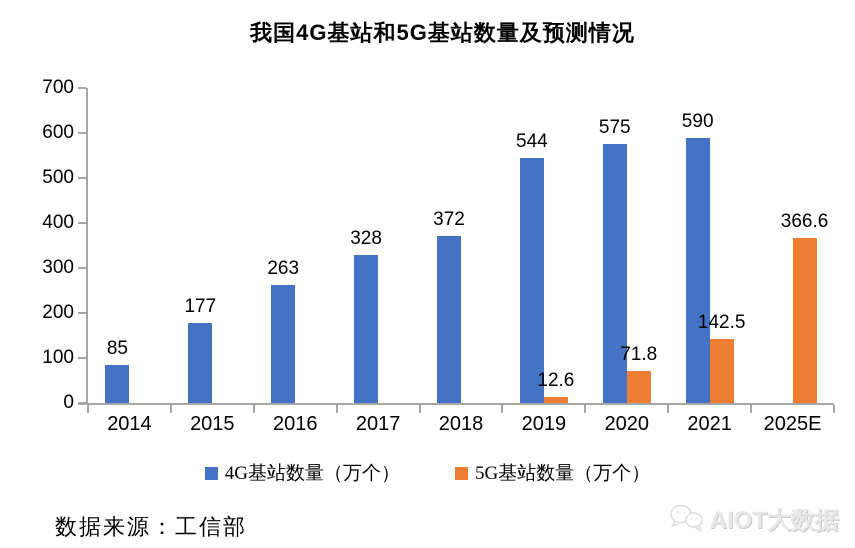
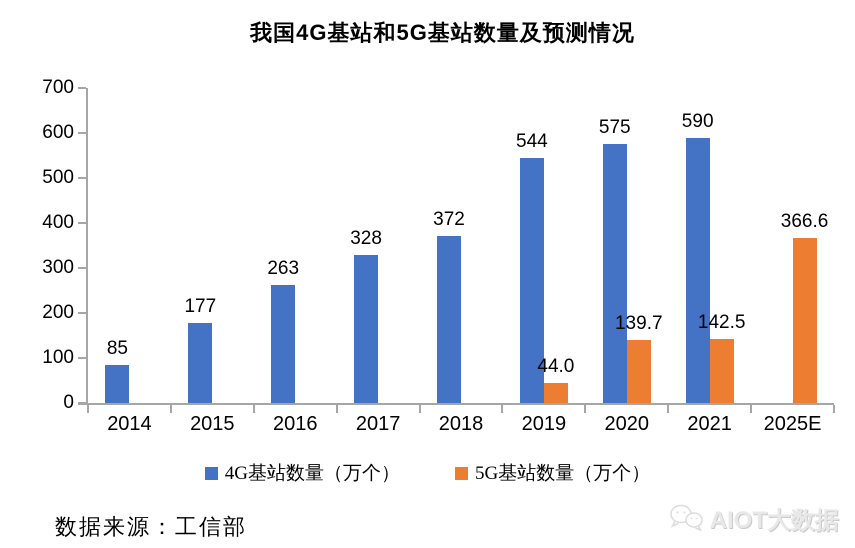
5G基站数量（万个）/2019: 12.6 -> 44.0
5G基站数量（万个）/2020: 71.8 -> 139.7
